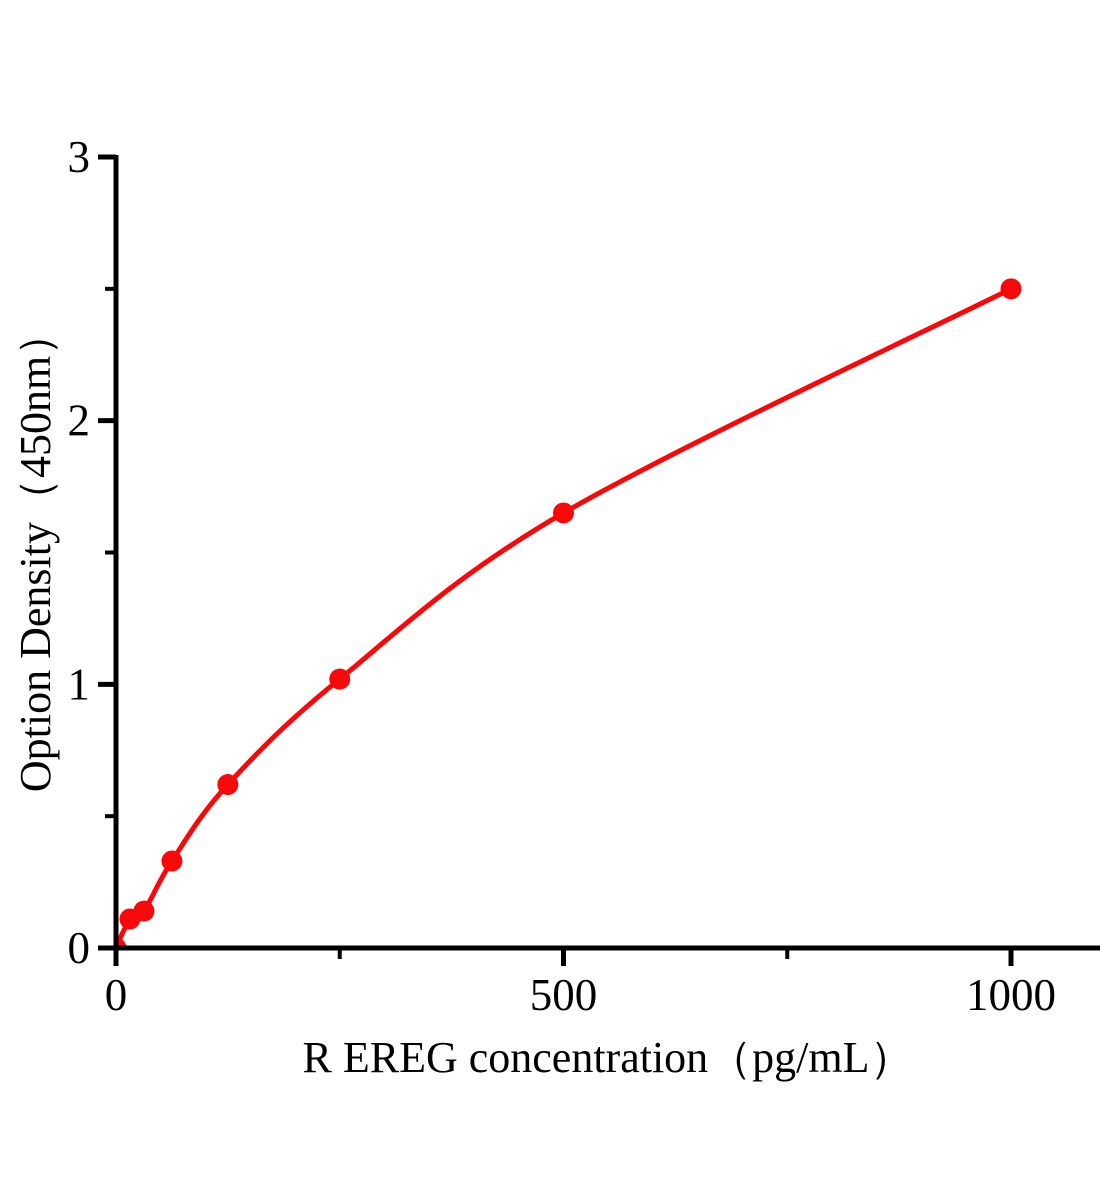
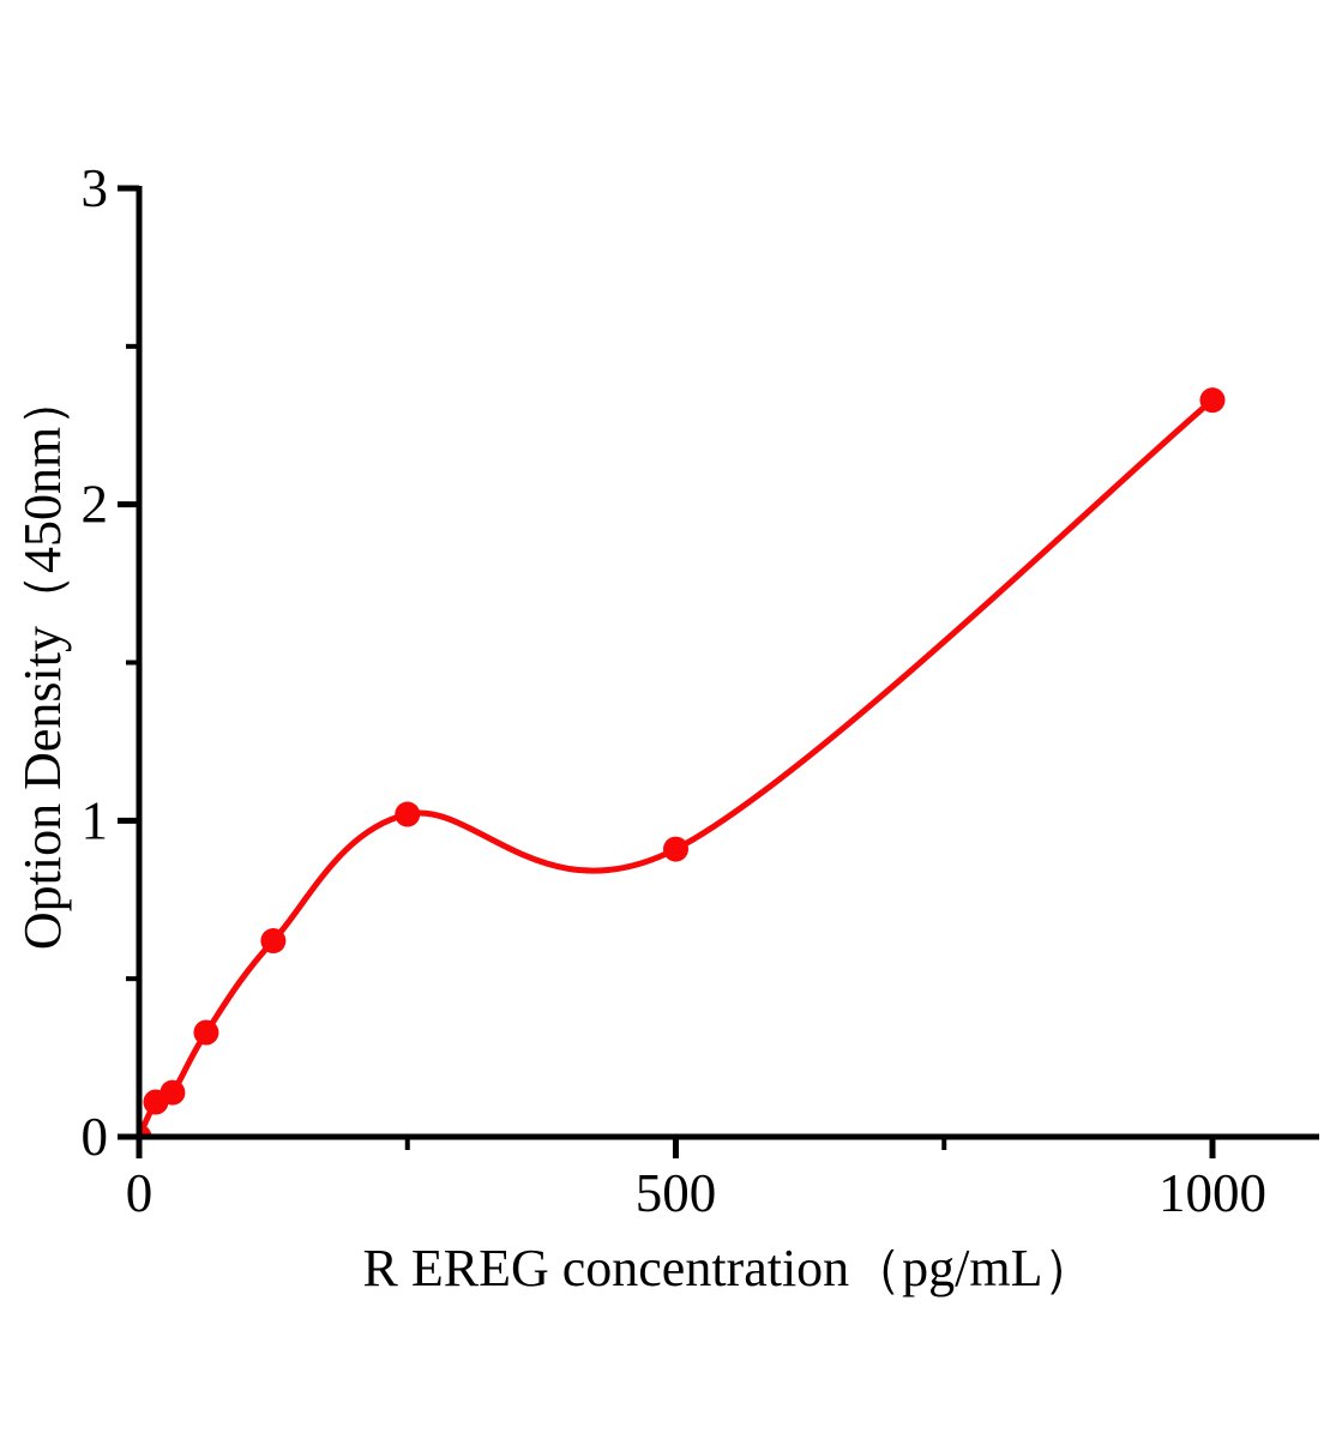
500: 1.65 -> 0.91
1000: 2.50 -> 2.33
